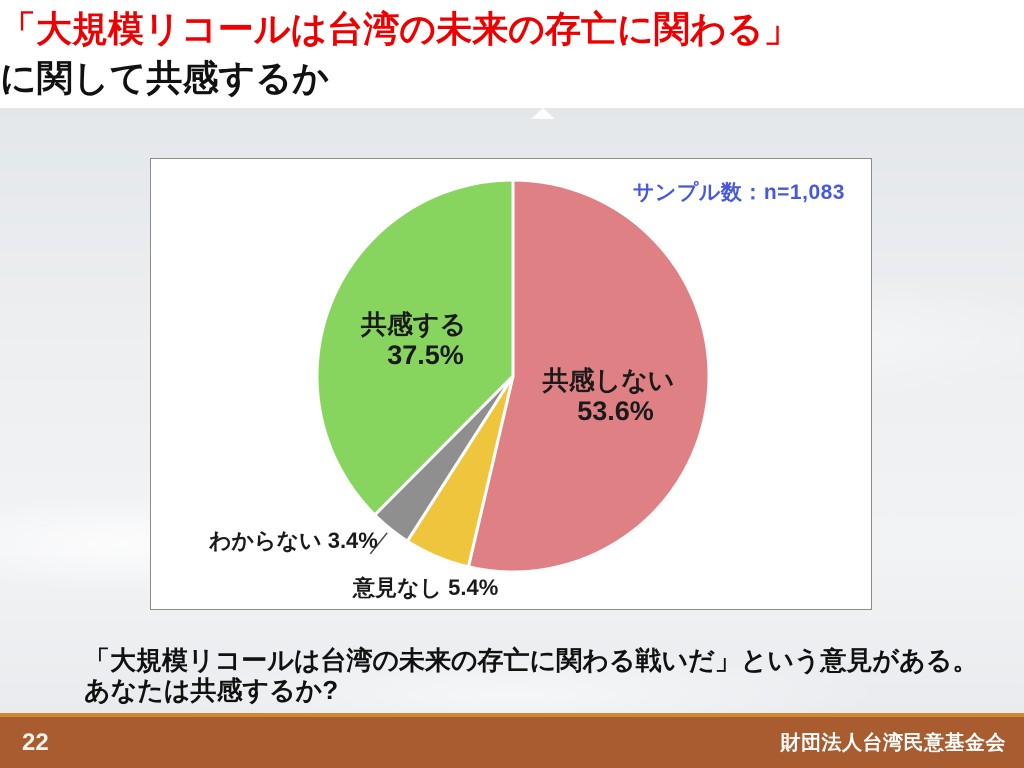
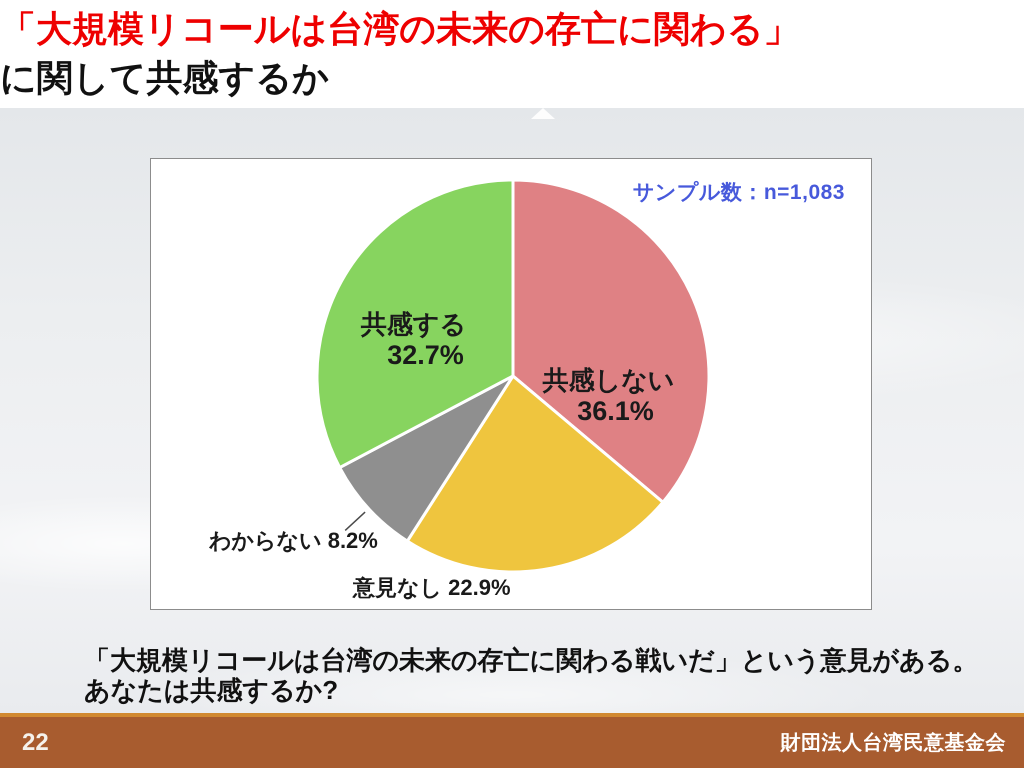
共感しない: 53.6% -> 36.1%
意見なし: 5.4% -> 22.9%
わからない: 3.4% -> 8.2%
共感する: 37.5% -> 32.7%
